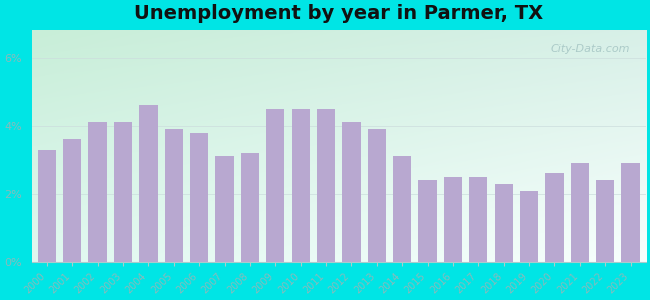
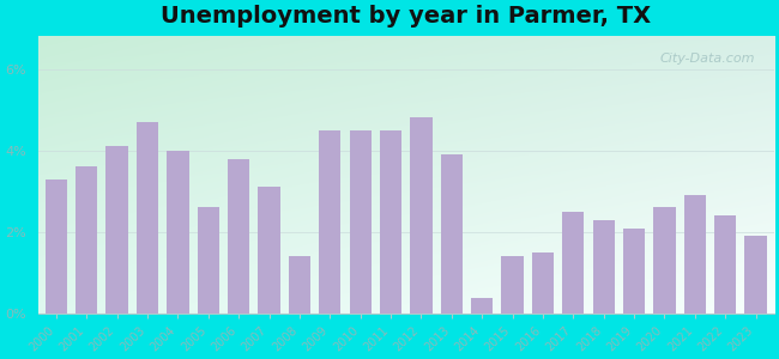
2003: 4.1% -> 4.7%
2004: 4.6% -> 4.0%
2005: 3.9% -> 2.6%
2008: 3.2% -> 1.4%
2012: 4.1% -> 4.8%
2014: 3.1% -> 0.4%
2015: 2.4% -> 1.4%
2016: 2.5% -> 1.5%
2023: 2.9% -> 1.9%
